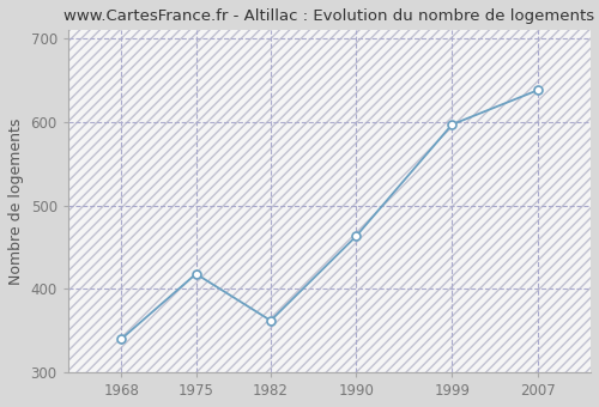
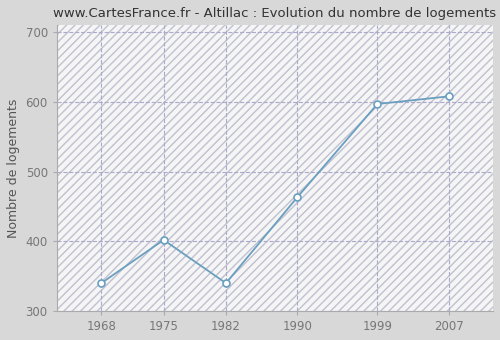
1975: 418 -> 402
1982: 362 -> 340
2007: 638 -> 608
